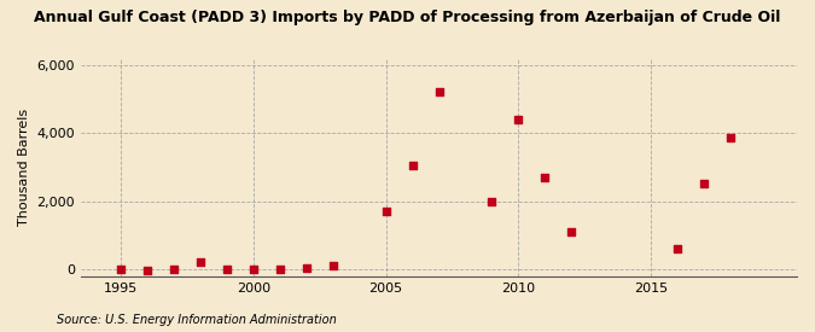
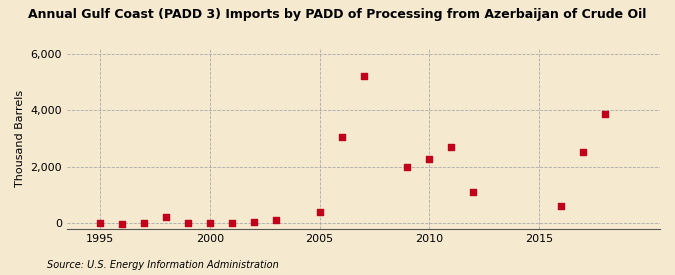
2005: 1,700 -> 400
2010: 4,400 -> 2,250
